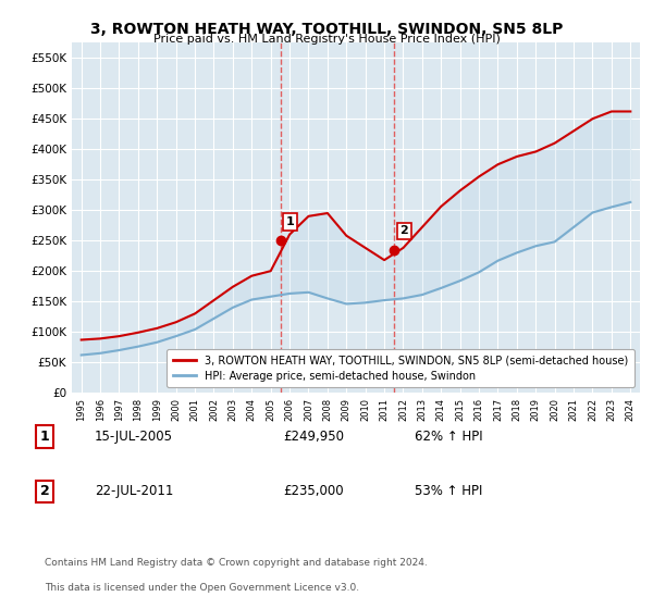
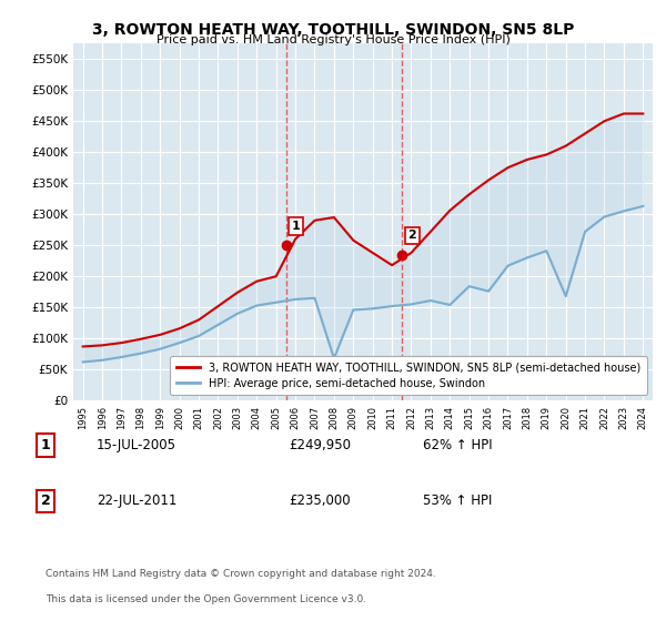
HPI: Average price, semi-detached house, Swindon/2008: £155K -> £68K
HPI: Average price, semi-detached house, Swindon/2014: £172K -> £154K
HPI: Average price, semi-detached house, Swindon/2016: £198K -> £176K
HPI: Average price, semi-detached house, Swindon/2020: £248K -> £168K
